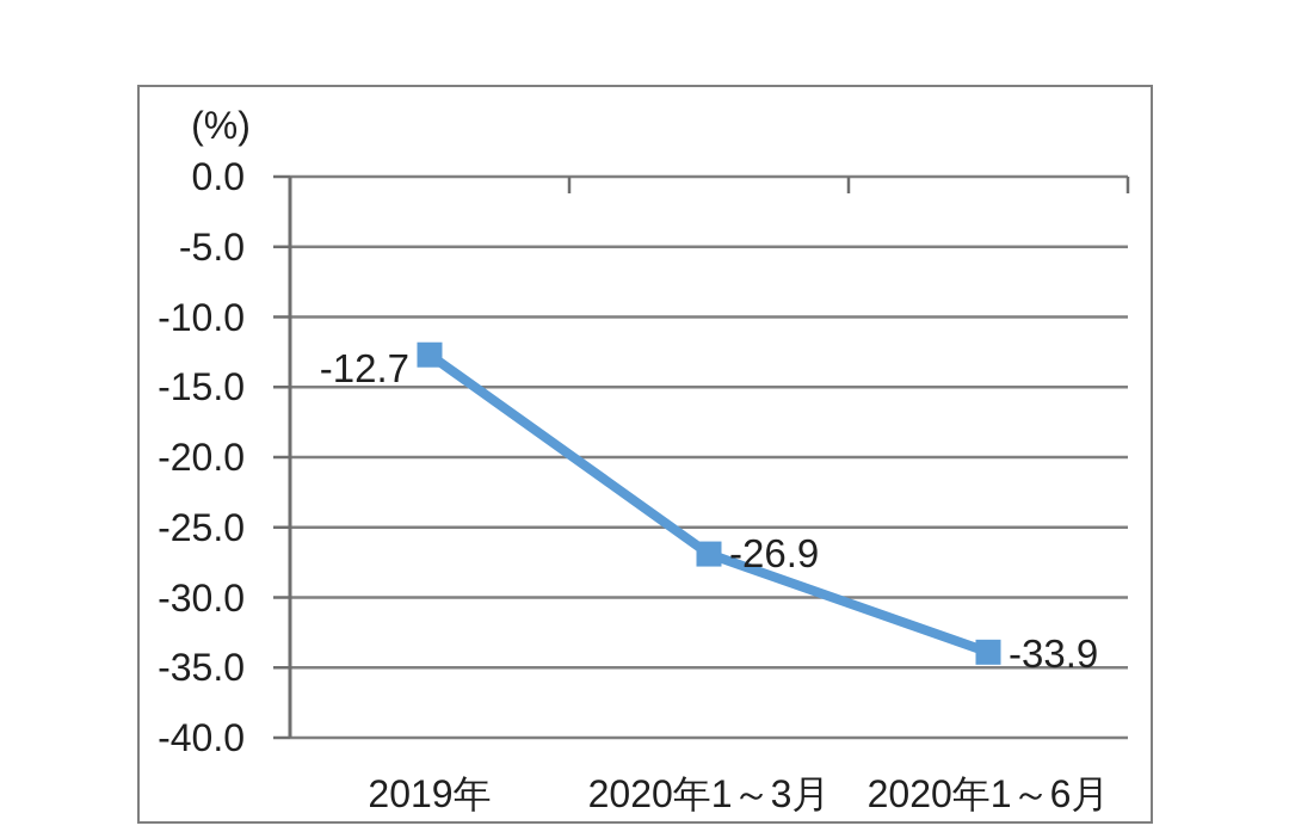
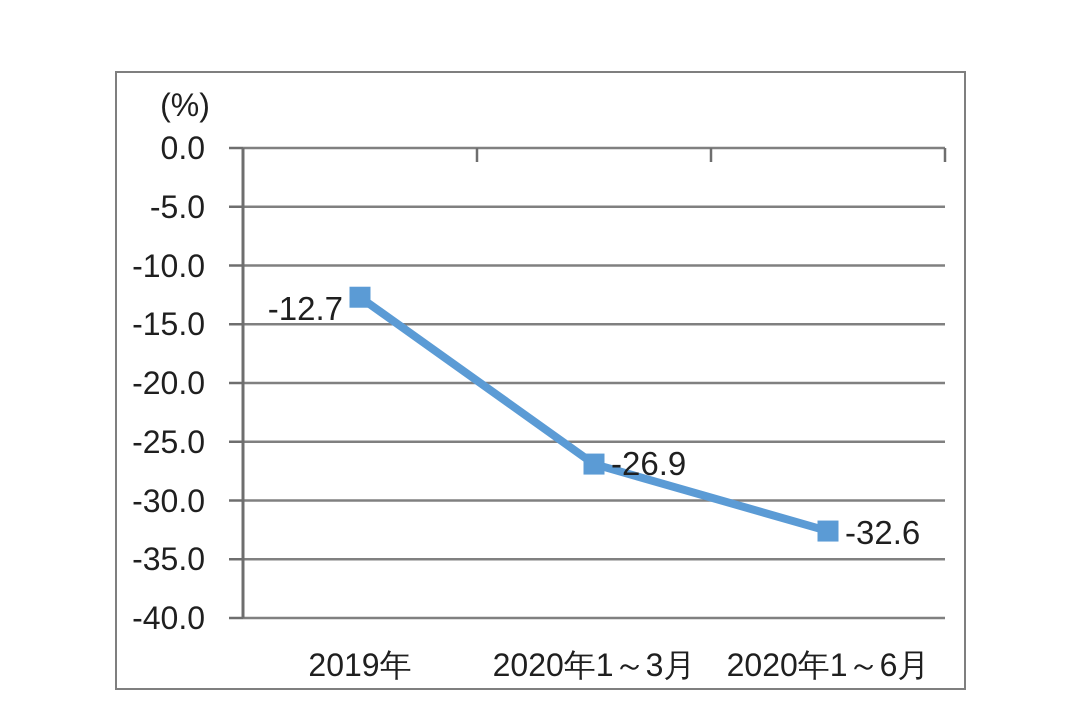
2020年1～6月: -33.9 -> -32.6
